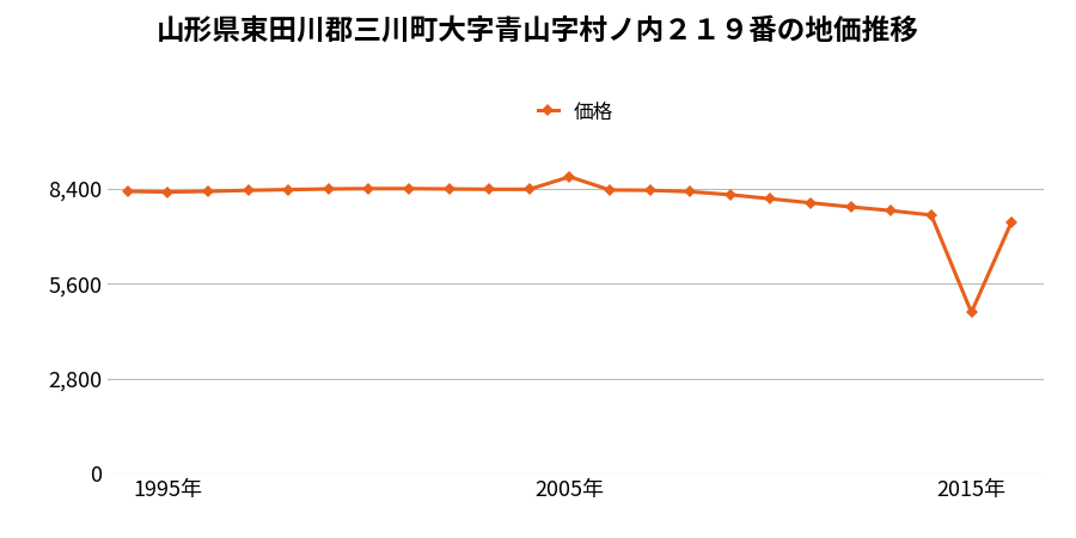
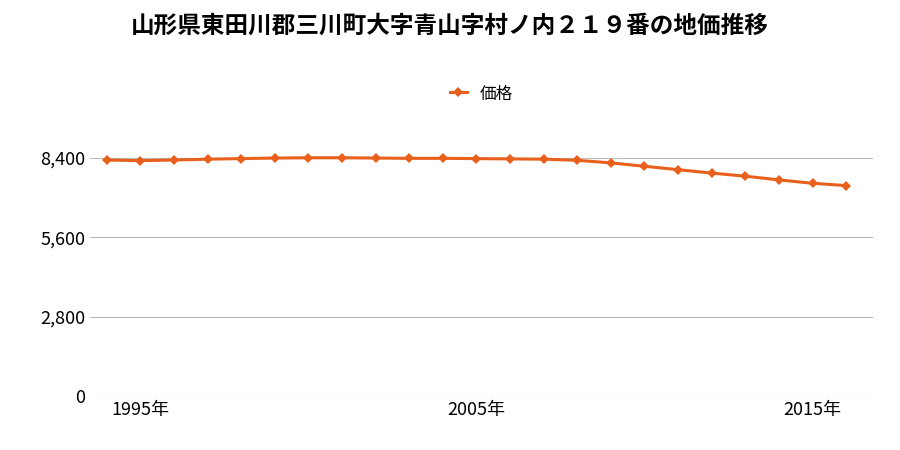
2005年: 8,750 -> 8,370
2015年: 4,750 -> 7,500
